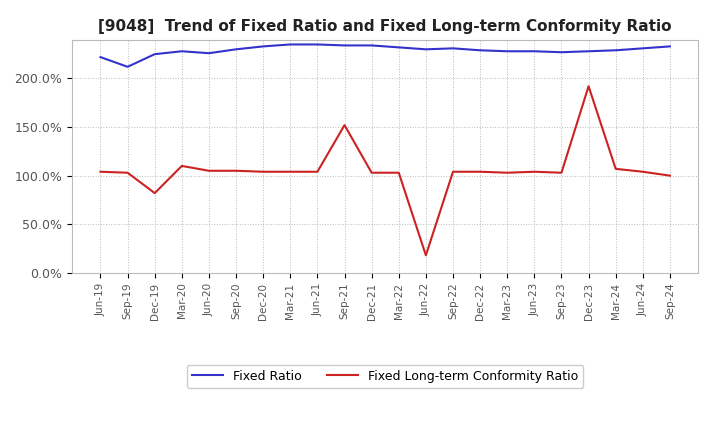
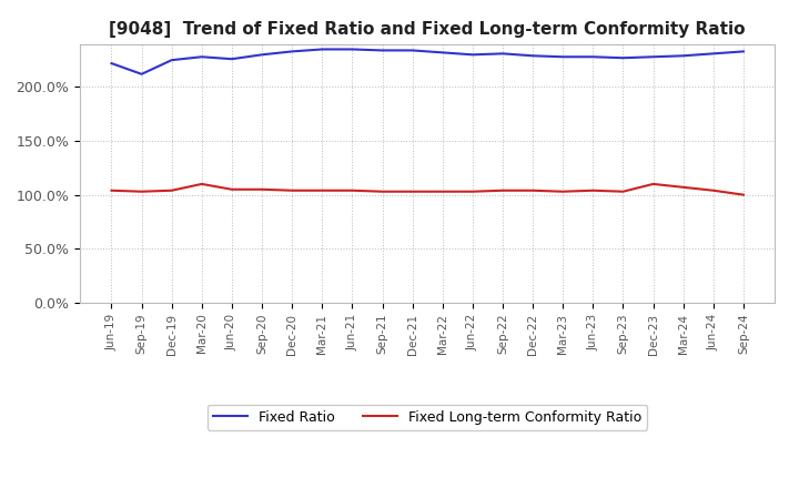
Fixed Long-term Conformity Ratio/Dec-19: 82% -> 104%
Fixed Long-term Conformity Ratio/Sep-21: 152% -> 103%
Fixed Long-term Conformity Ratio/Jun-22: 18% -> 103%
Fixed Long-term Conformity Ratio/Dec-23: 192% -> 110%
